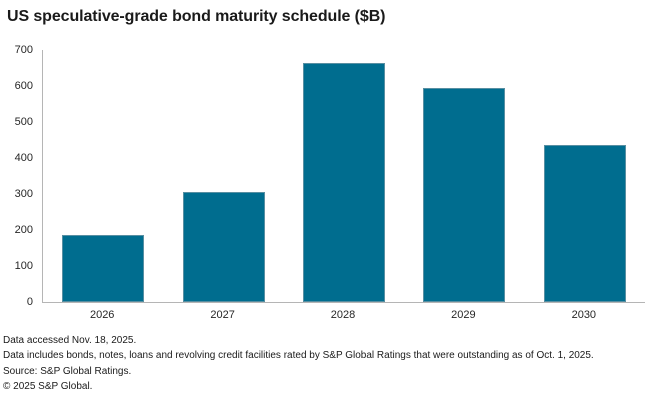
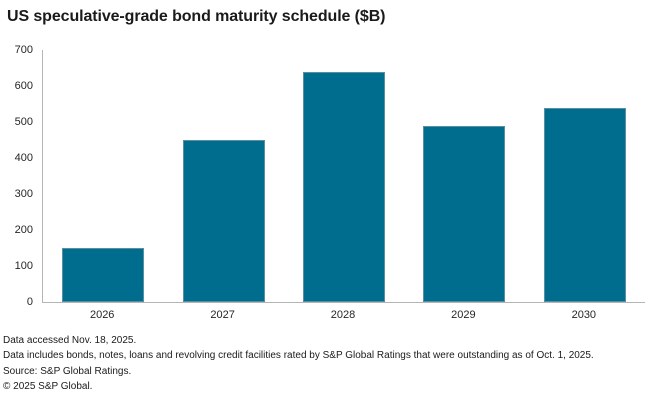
2026: 180 -> 150
2027: 300 -> 450
2028: 660 -> 640
2029: 600 -> 490
2030: 440 -> 540
